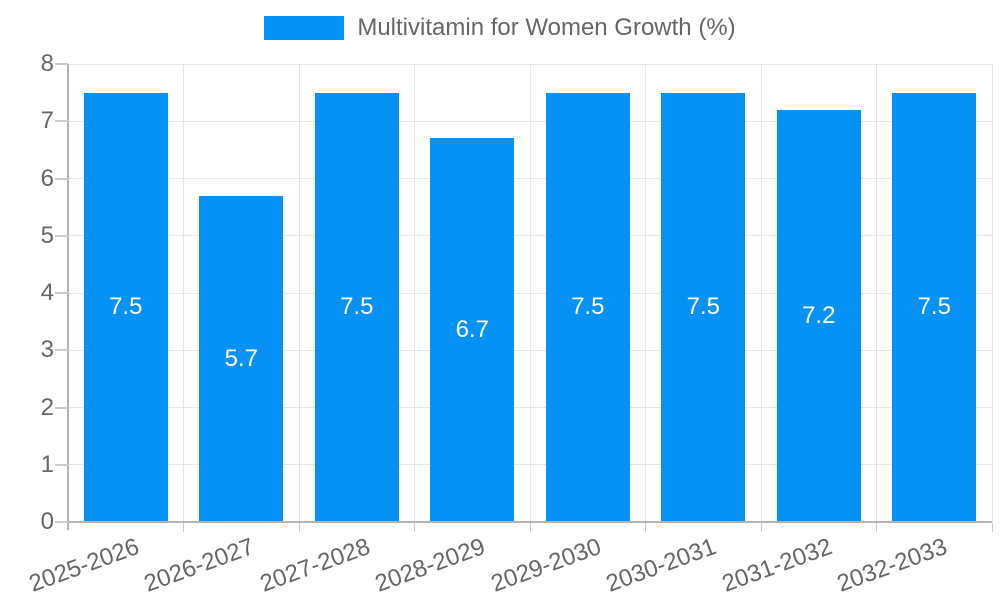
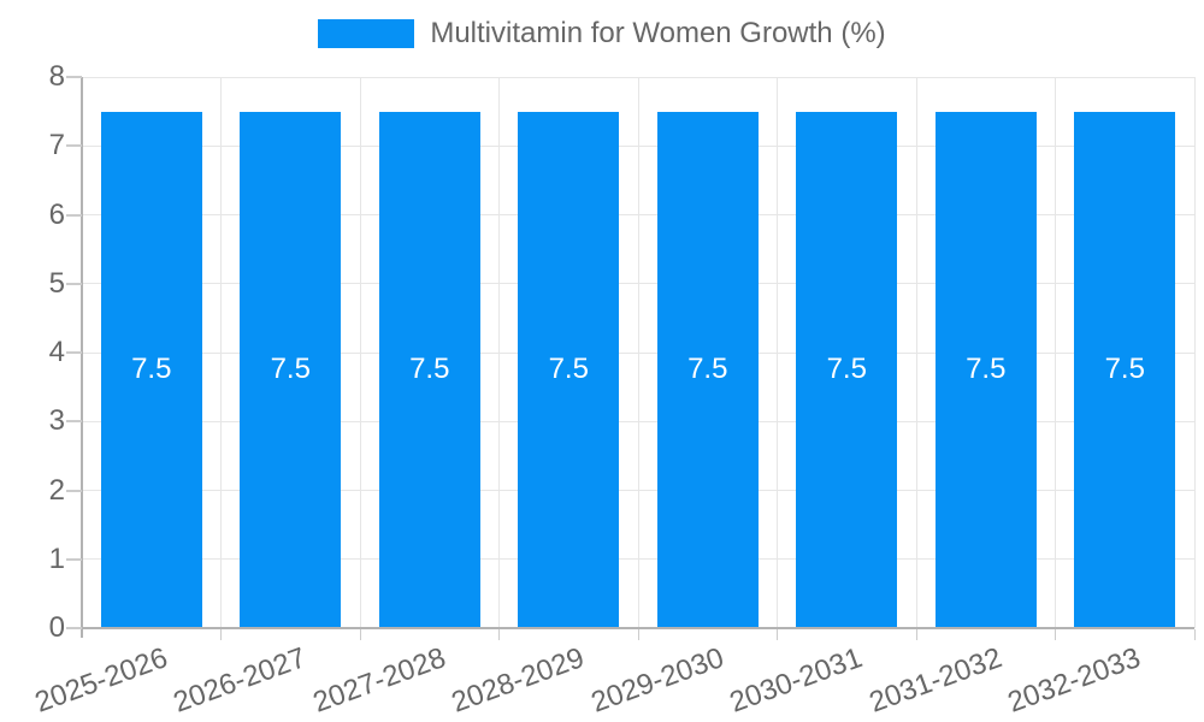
2026-2027: 5.7 -> 7.5
2028-2029: 6.7 -> 7.5
2031-2032: 7.2 -> 7.5
